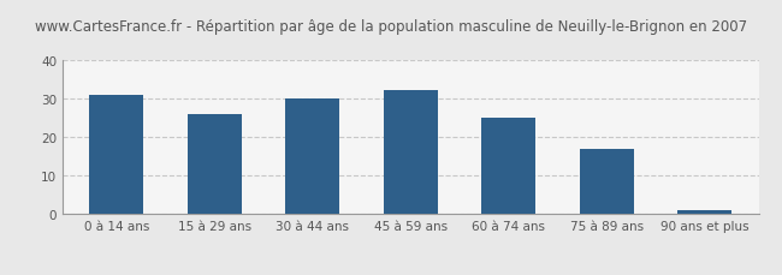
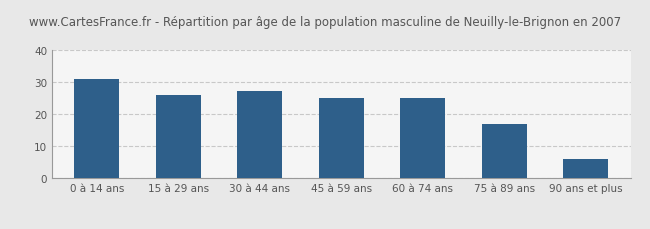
30 à 44 ans: 30 -> 27
45 à 59 ans: 32 -> 25
90 ans et plus: 1 -> 6
